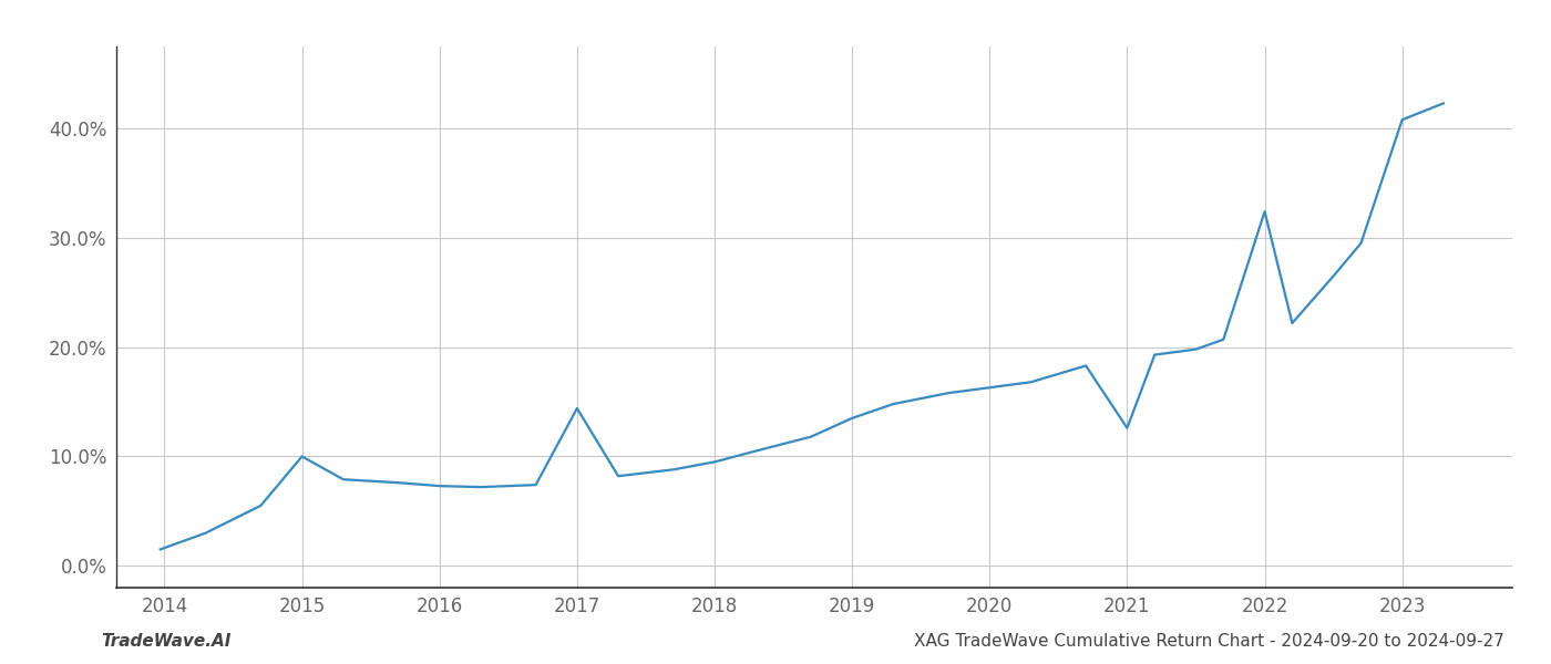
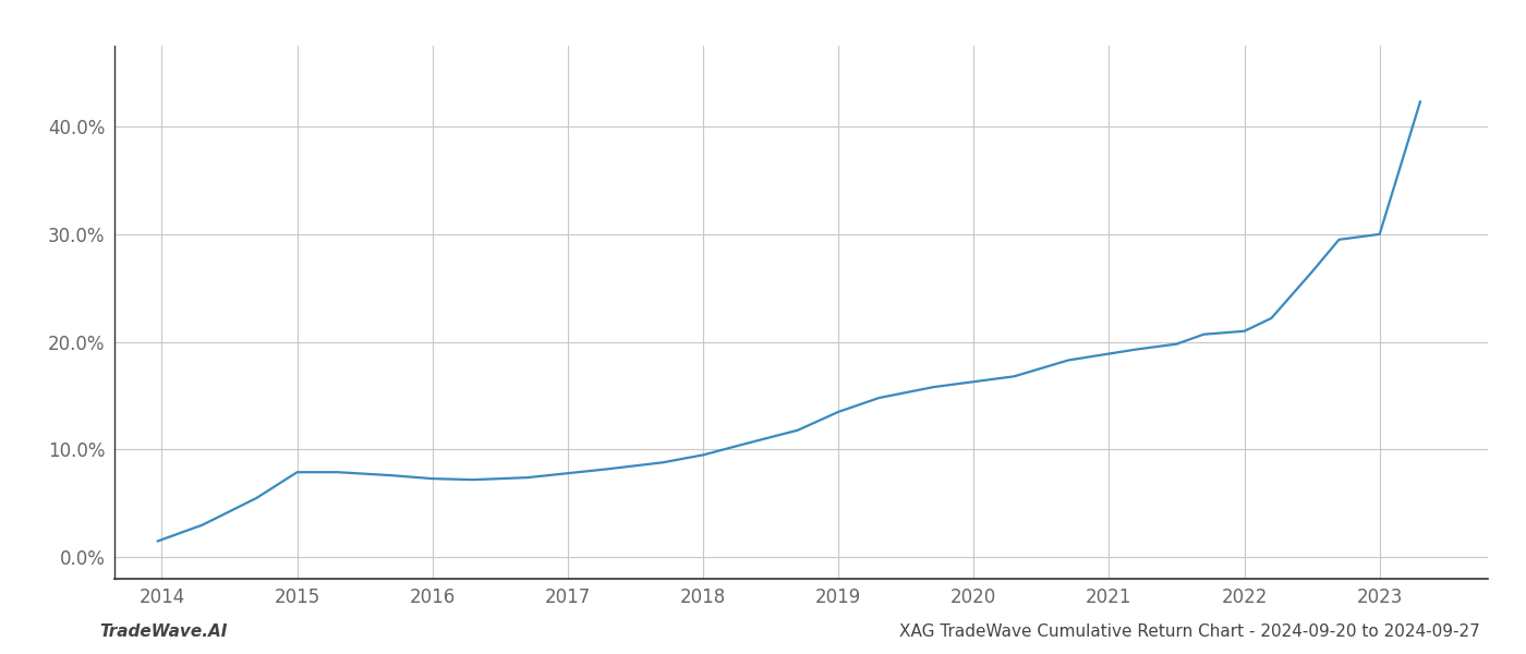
2015: 10.0% -> 7.9%
2017: 14.4% -> 7.8%
2021: 12.6% -> 18.9%
2022: 32.4% -> 21.0%
2023: 40.8% -> 30.0%
